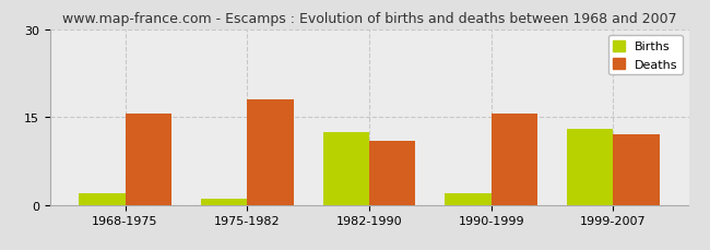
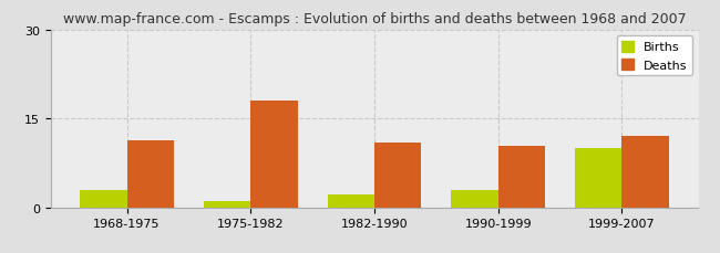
Births/1968-1975: 2.0 -> 3.0
Deaths/1968-1975: 15.5 -> 11.2
Births/1982-1990: 12.5 -> 2.2
Births/1990-1999: 2.0 -> 3.0
Deaths/1990-1999: 15.5 -> 10.4
Births/1999-2007: 13.0 -> 10.0
